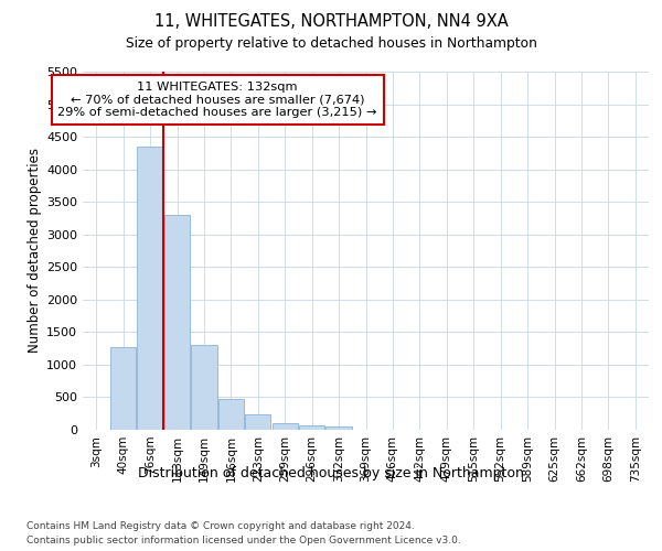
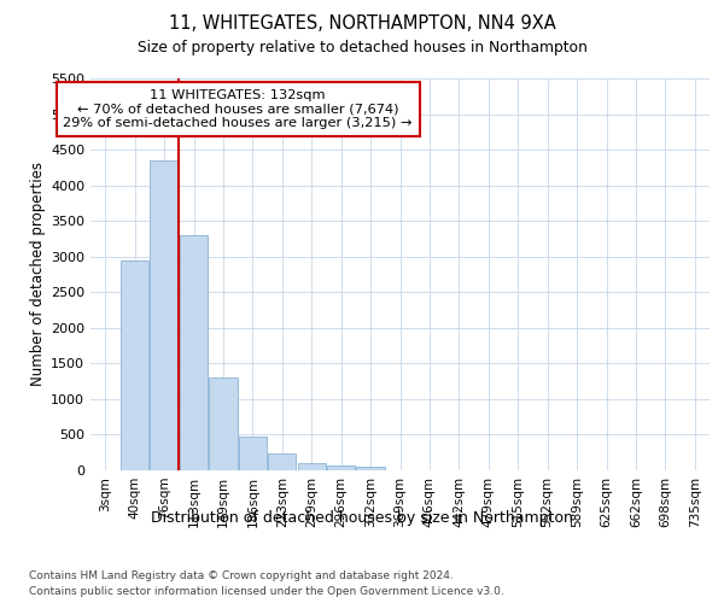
40sqm: 1270 -> 2940
